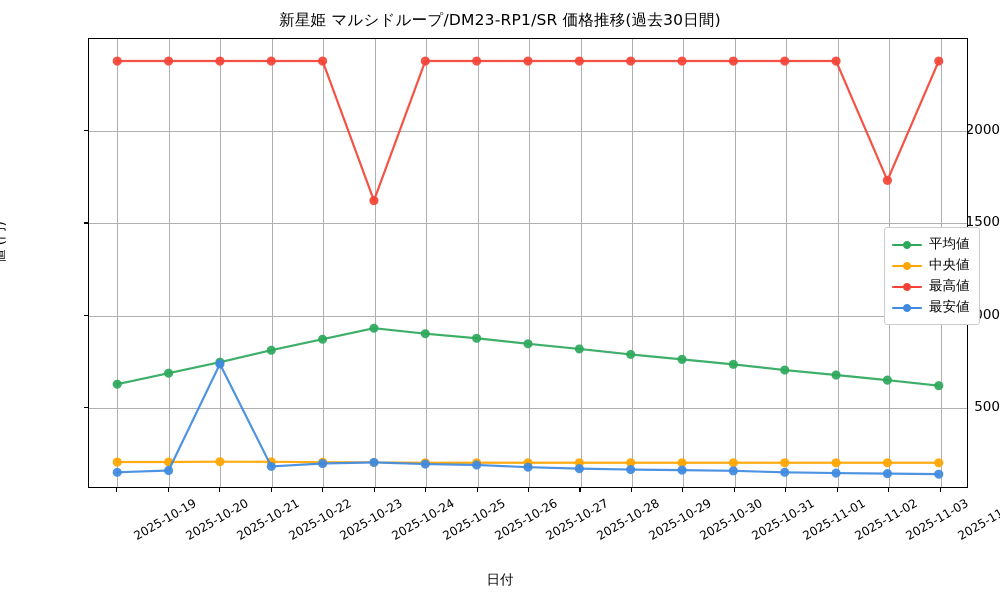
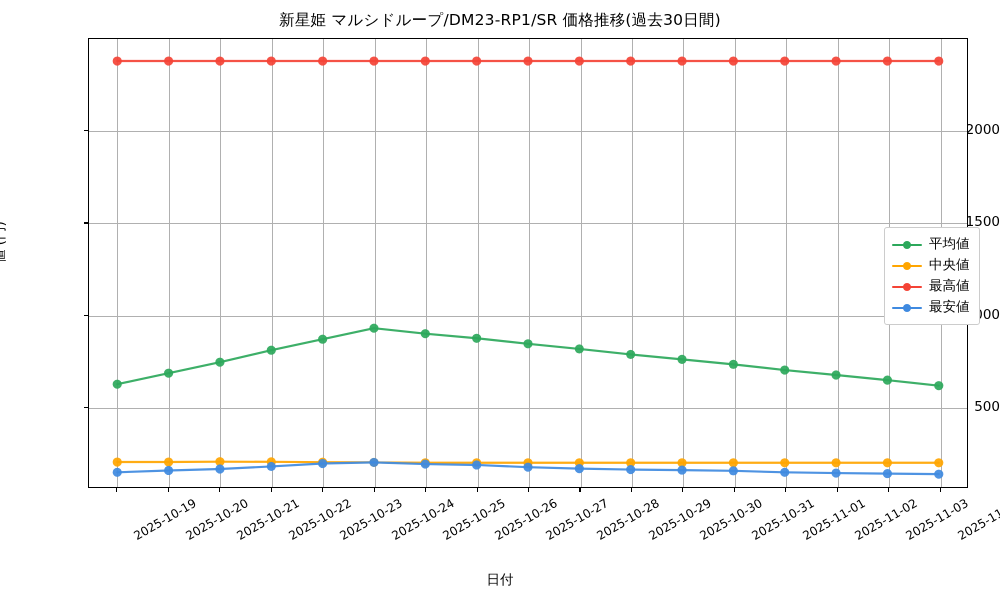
最安値/2025-10-21: 730 -> 160
最高値/2025-10-24: 1620 -> 2380
最高値/2025-11-03: 1730 -> 2380
